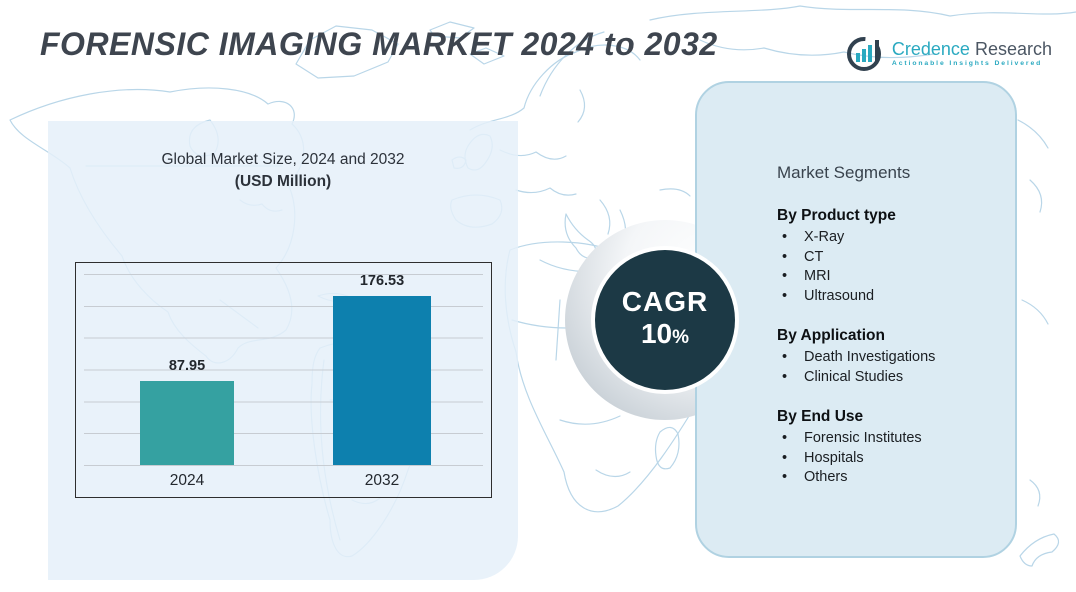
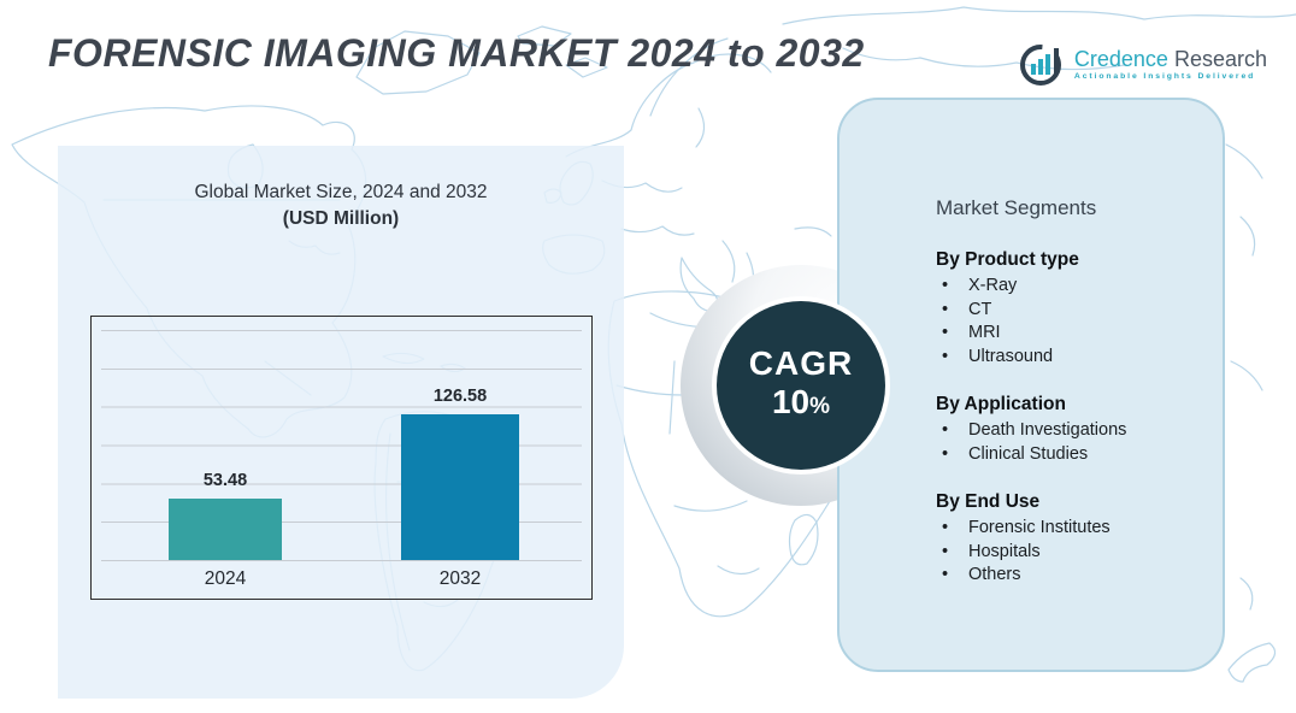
2024: 87.95 -> 53.48
2032: 176.53 -> 126.58
